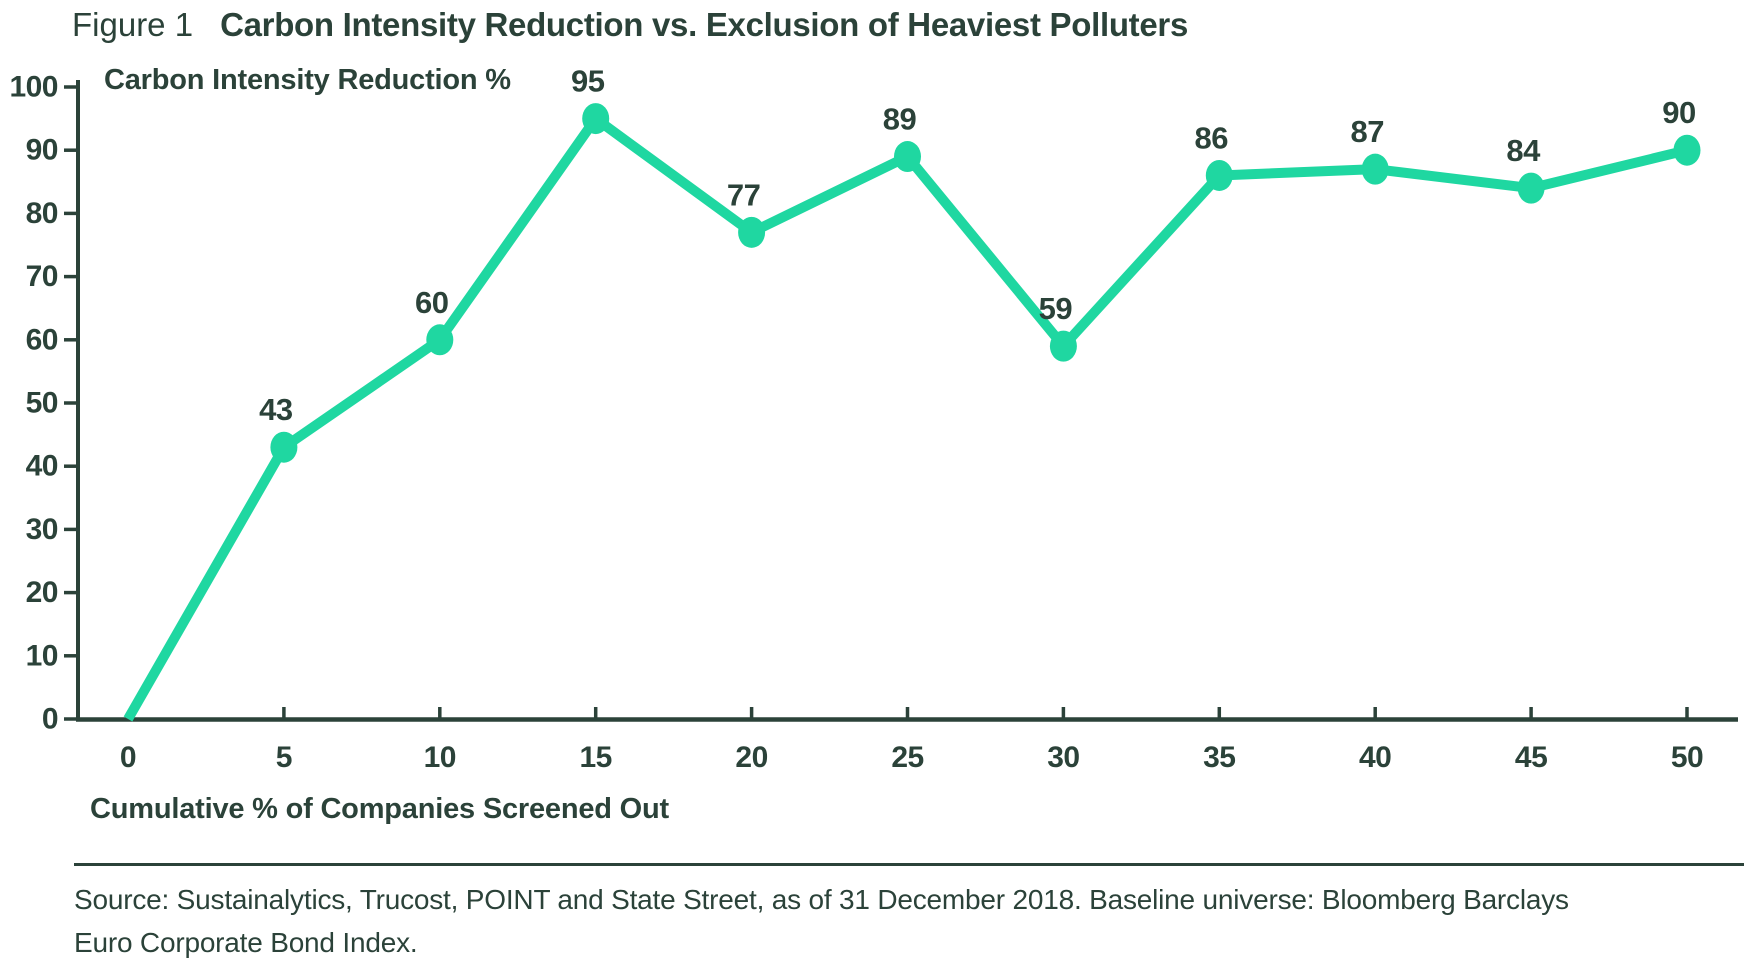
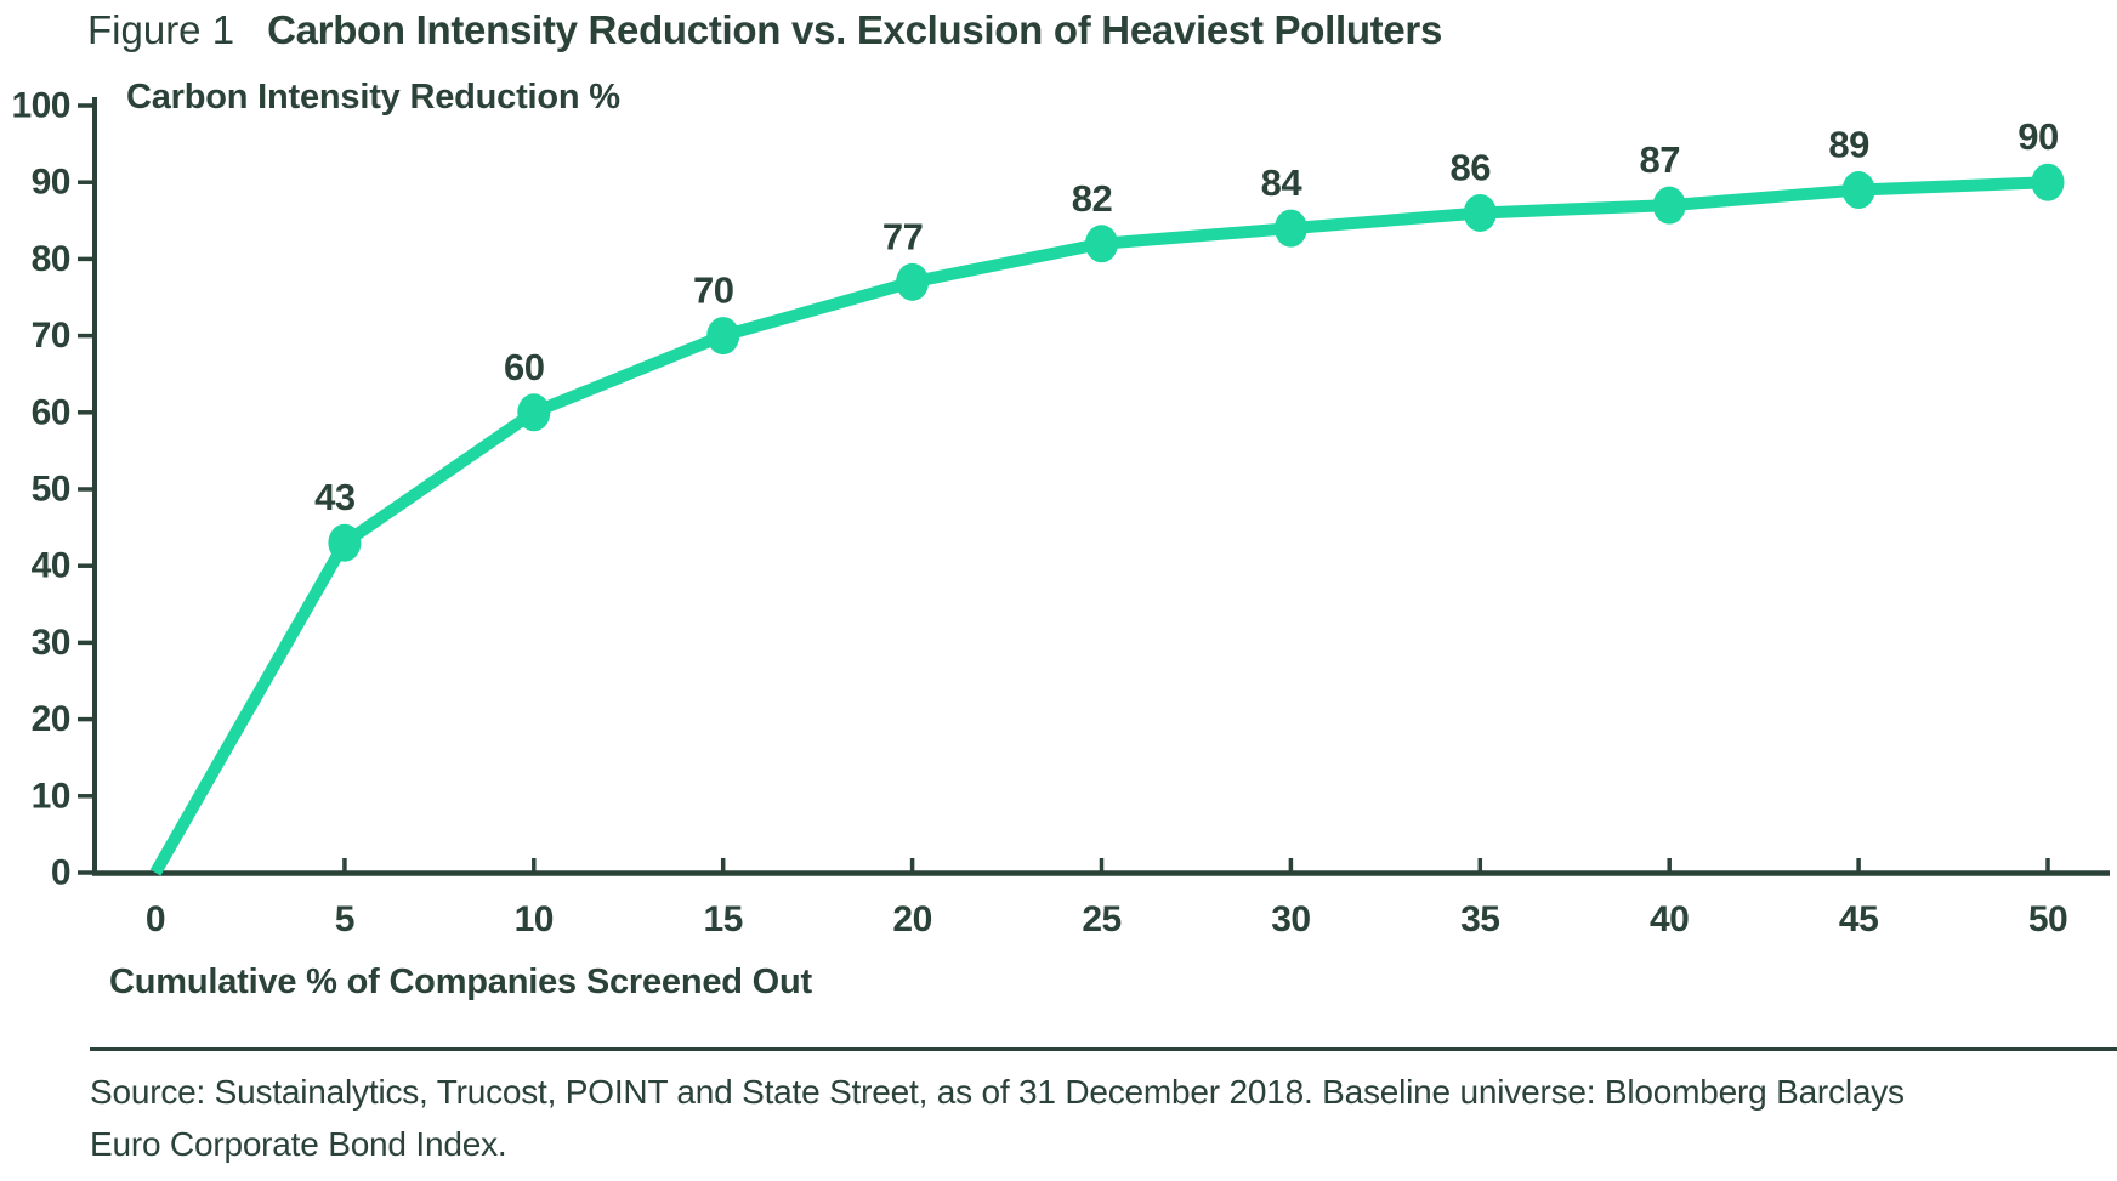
15: 95 -> 70
25: 89 -> 82
30: 59 -> 84
45: 84 -> 89
